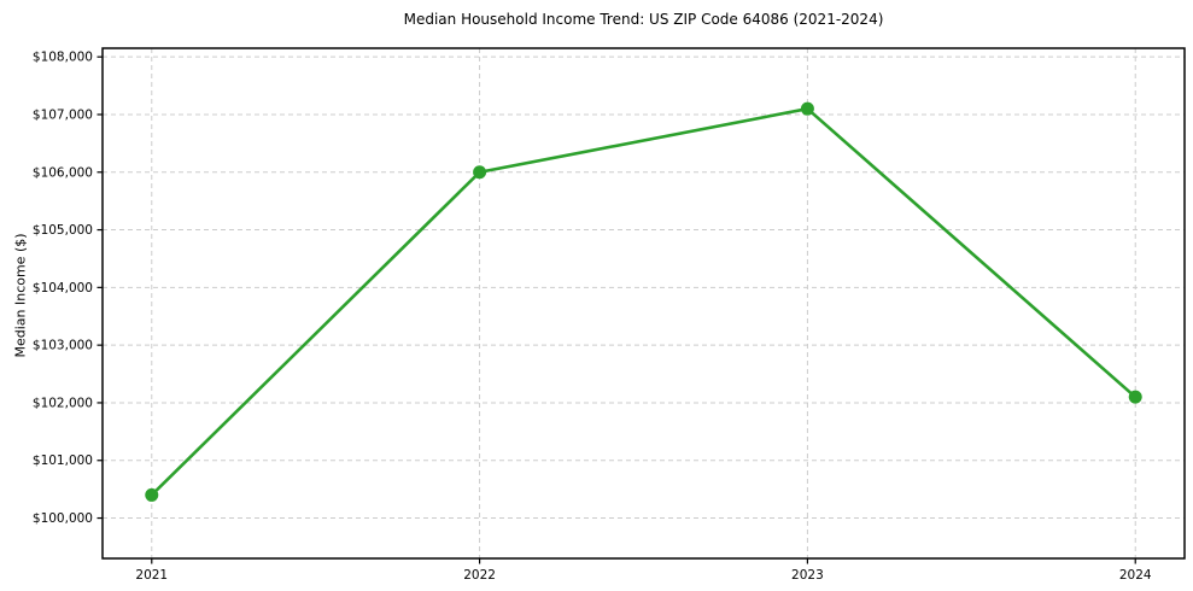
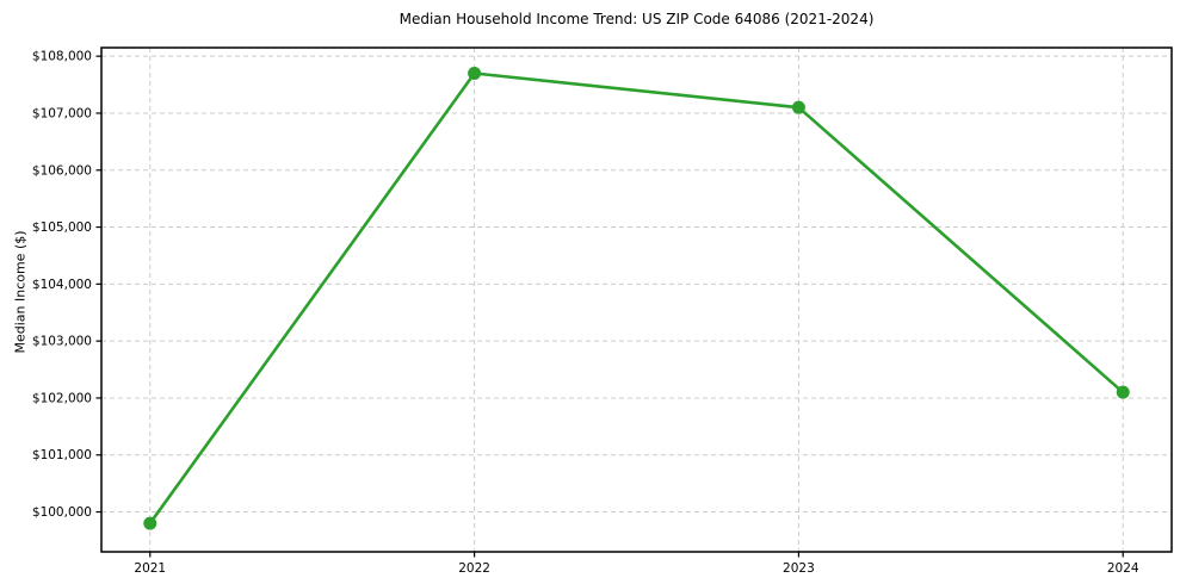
2021: $100400 -> $99800
2022: $106000 -> $107700
